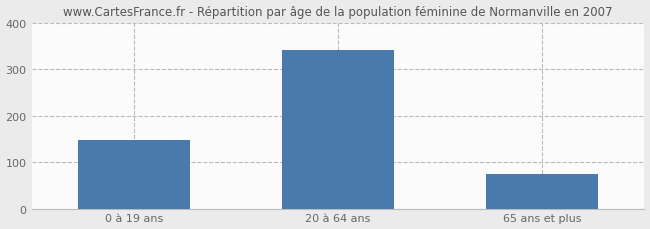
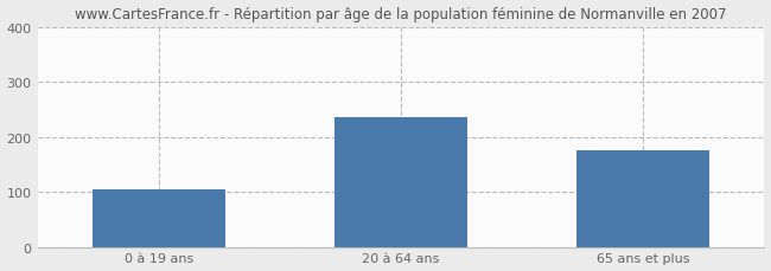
0 à 19 ans: 148 -> 105
20 à 64 ans: 341 -> 235
65 ans et plus: 74 -> 175
